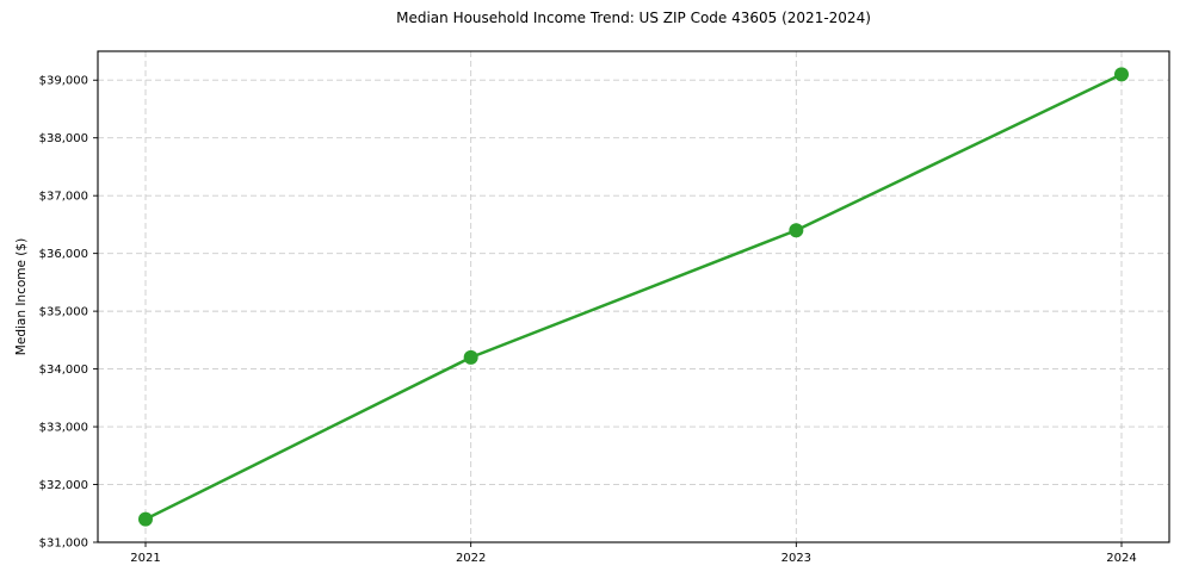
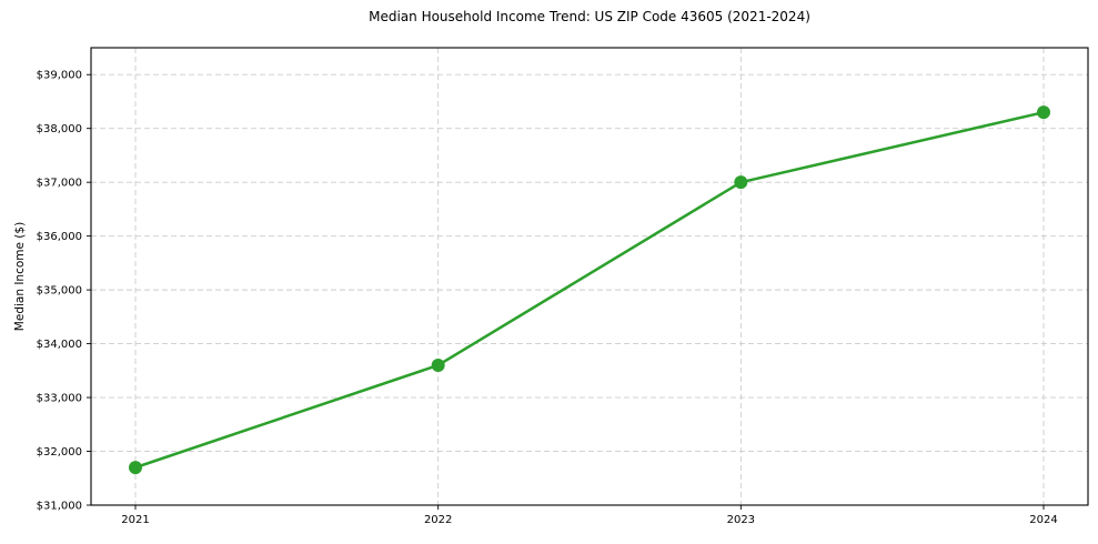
2021: $31400 -> $31700
2022: $34200 -> $33600
2023: $36400 -> $37000
2024: $39100 -> $38300
